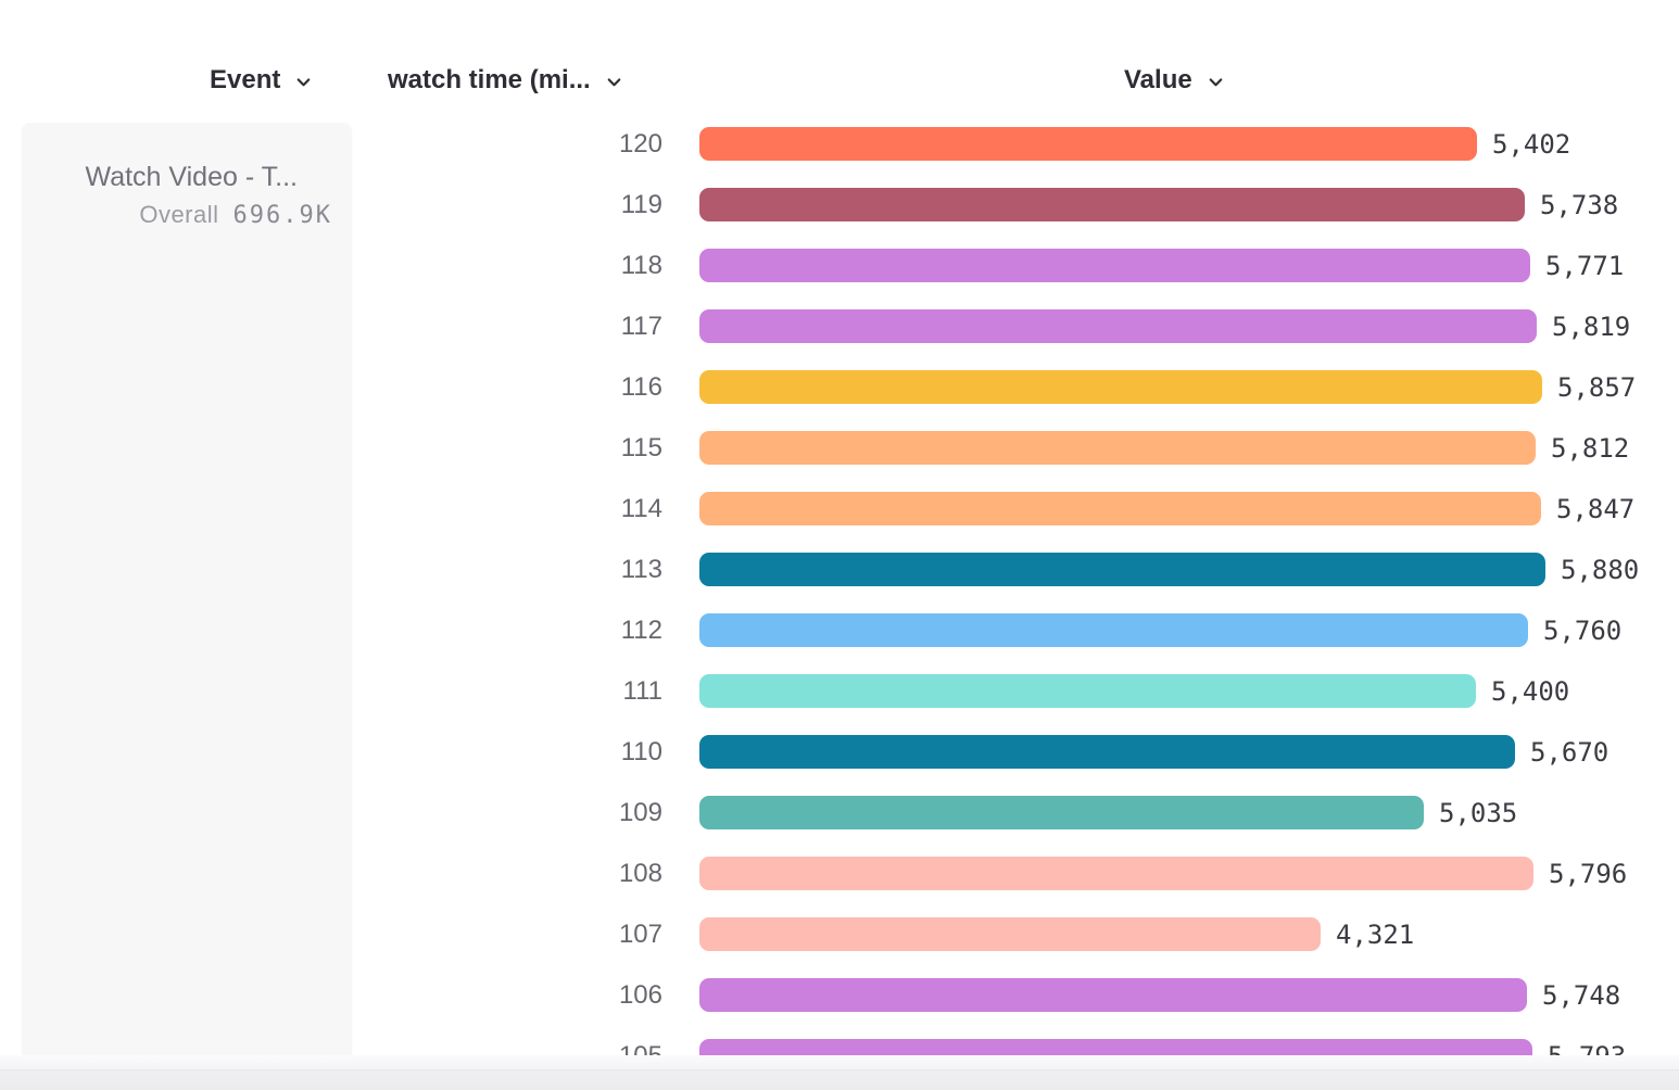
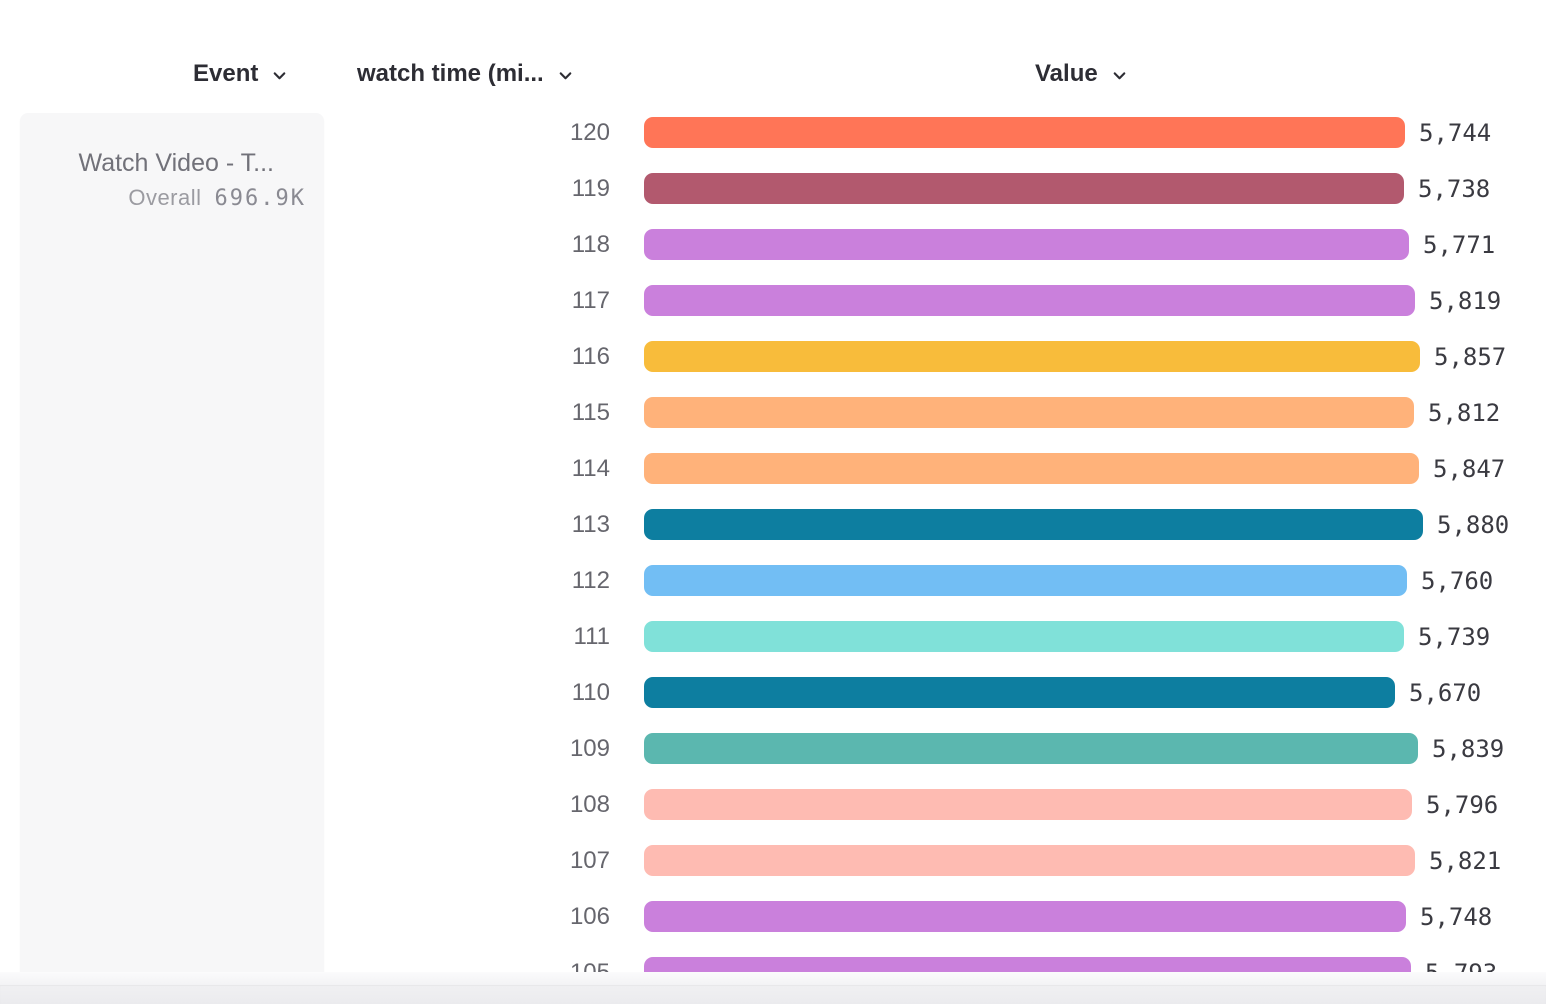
120: 5,402 -> 5,744
111: 5,400 -> 5,739
109: 5,035 -> 5,839
107: 4,321 -> 5,821
